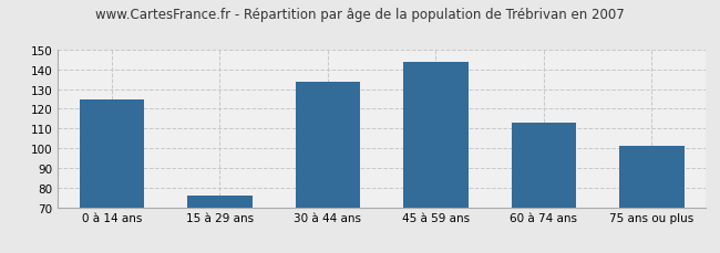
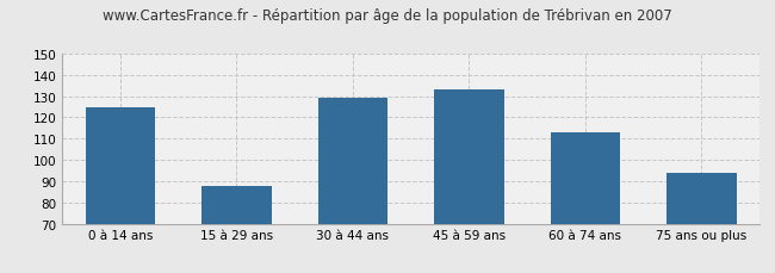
15 à 29 ans: 76 -> 88
30 à 44 ans: 134 -> 129
45 à 59 ans: 144 -> 133
75 ans ou plus: 101 -> 94
